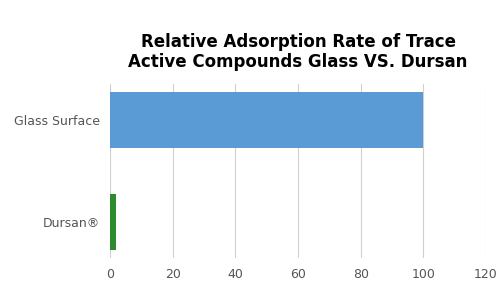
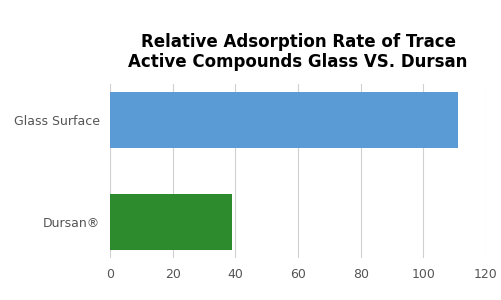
Glass Surface: 100 -> 111
Dursan®: 2 -> 39
